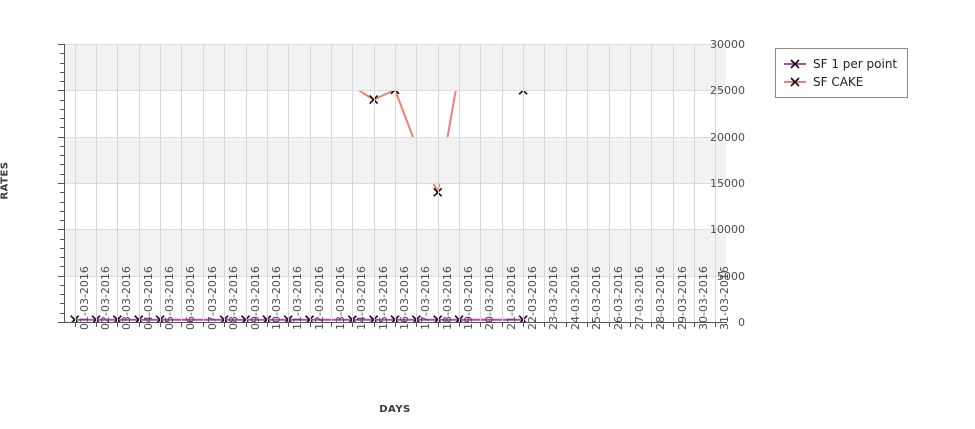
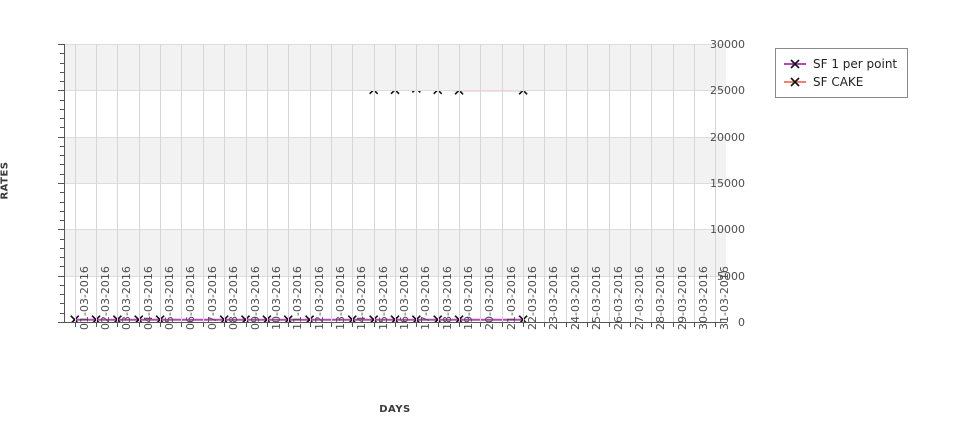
SF CAKE/15-03-2016: 24000 -> 25000
SF CAKE/17-03-2016: 19000 -> 25000
SF CAKE/18-03-2016: 14000 -> 25000
SF CAKE/19-03-2016: 27000 -> 25000
